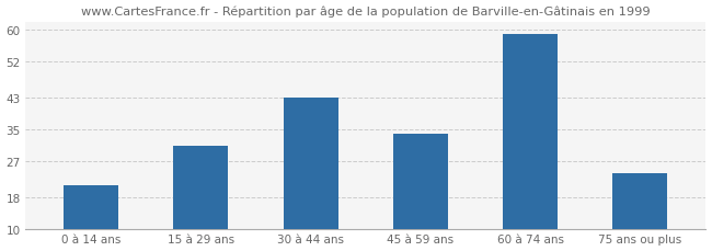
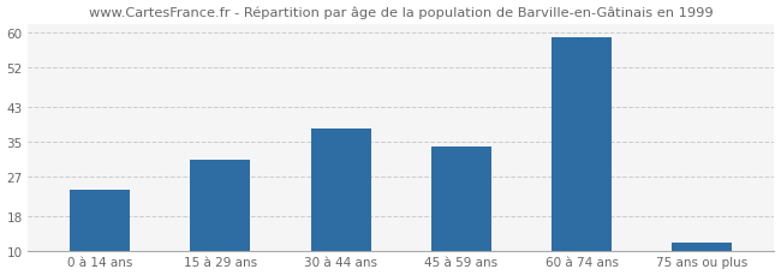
0 à 14 ans: 21 -> 24
30 à 44 ans: 43 -> 38
75 ans ou plus: 24 -> 12
